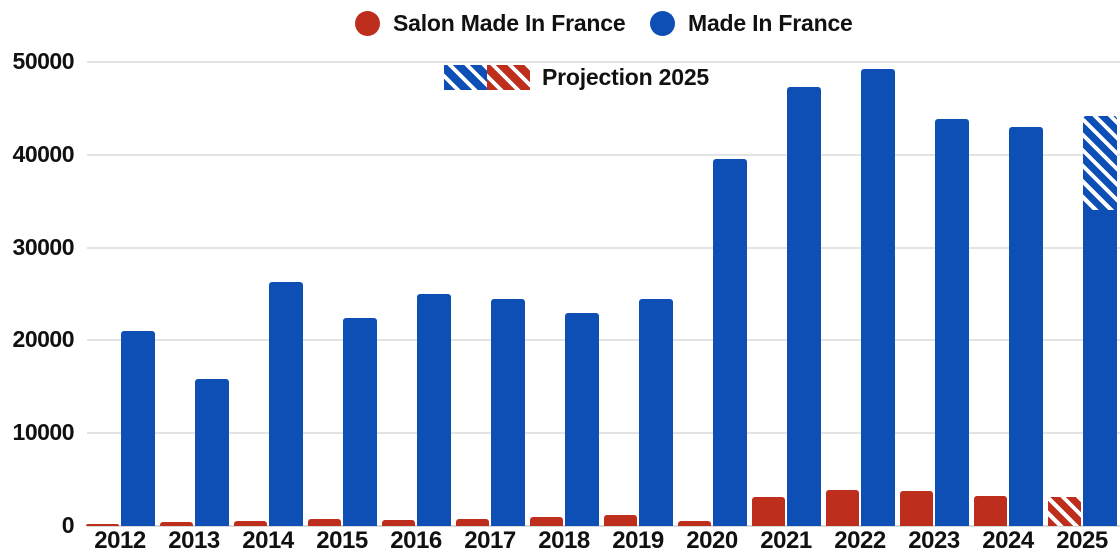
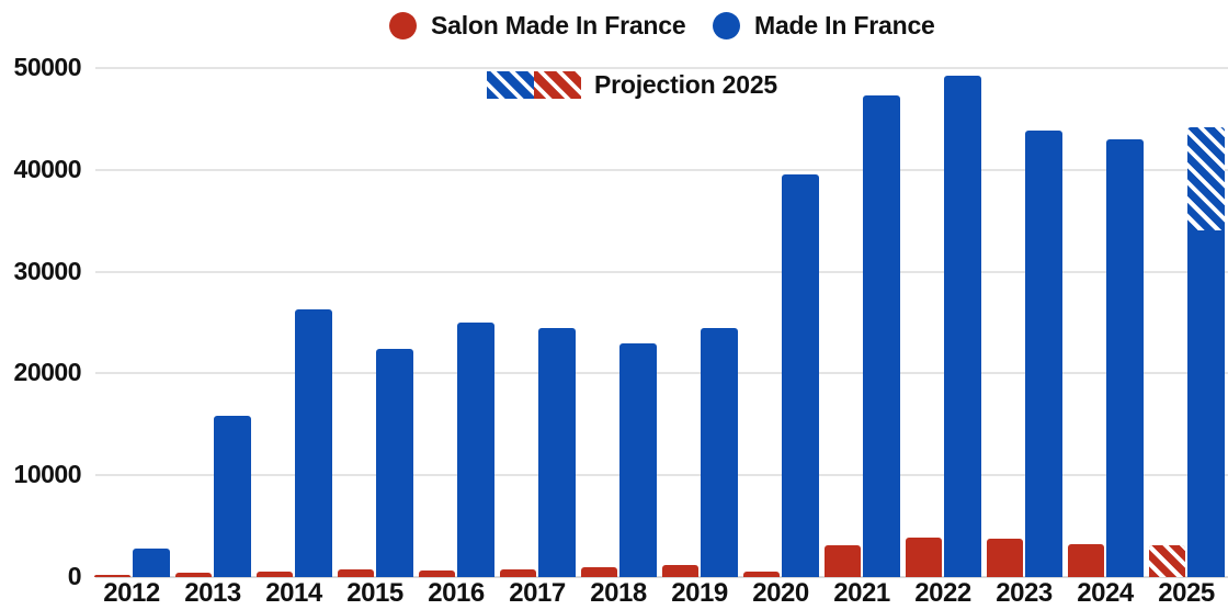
Made In France/2012: 21000 -> 3000
